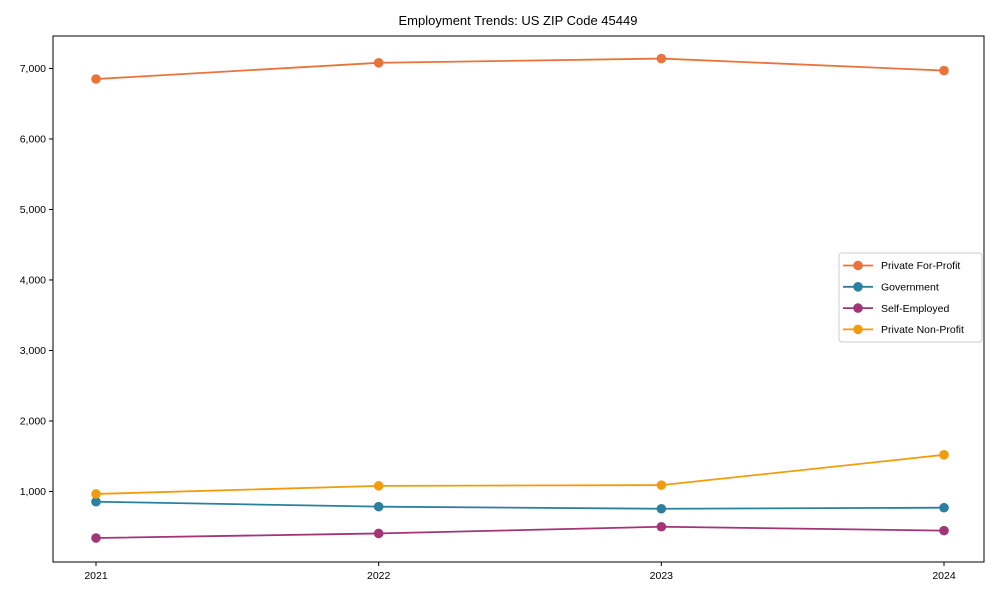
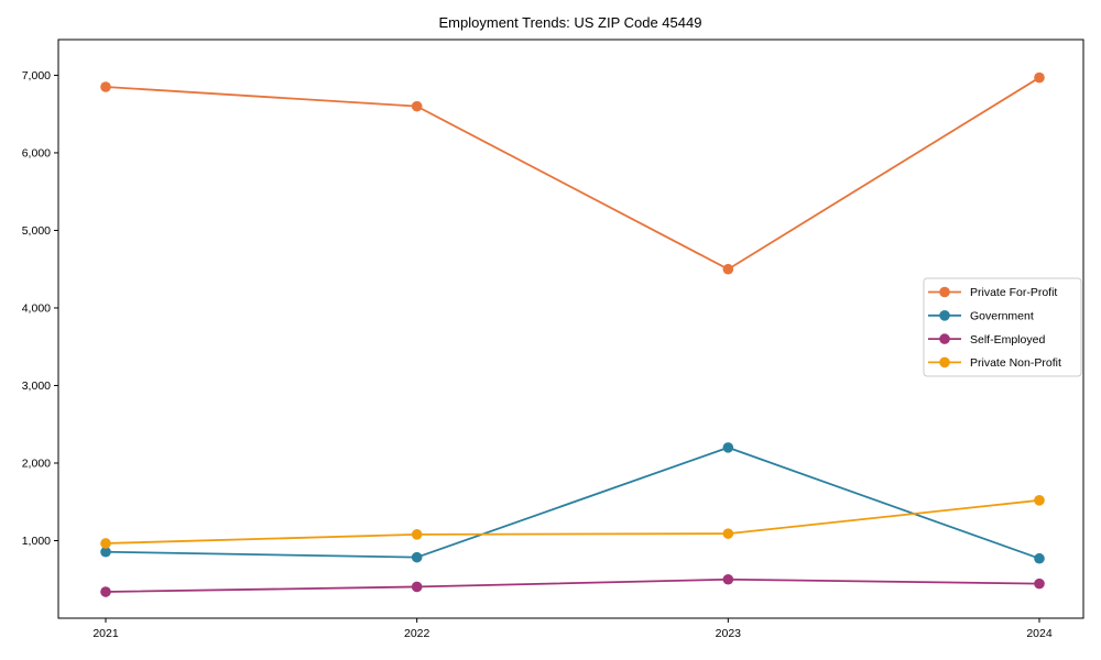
Private For-Profit/2022: 7100 -> 6600
Private For-Profit/2023: 7100 -> 4500
Government/2023: 800 -> 2200
